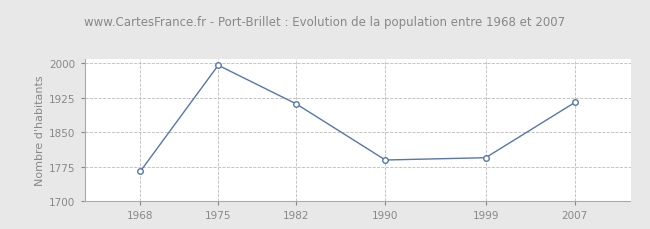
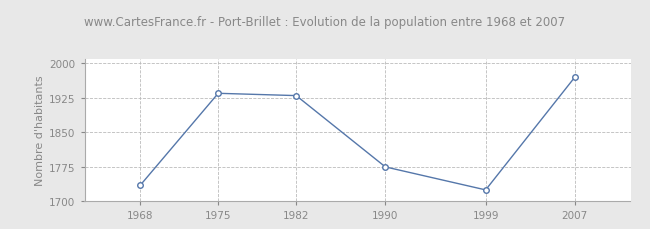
1968: 1765 -> 1735
1975: 1996 -> 1935
1982: 1912 -> 1930
1990: 1790 -> 1775
1999: 1795 -> 1725
2007: 1915 -> 1970
